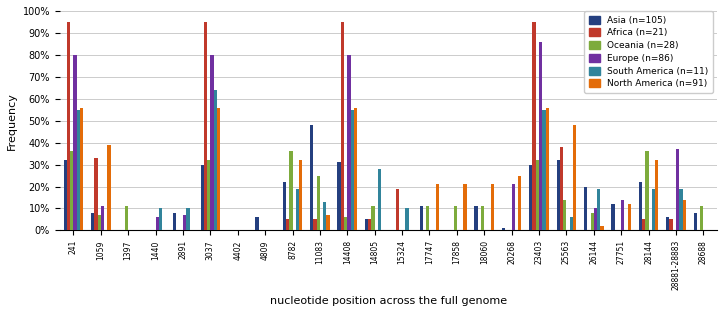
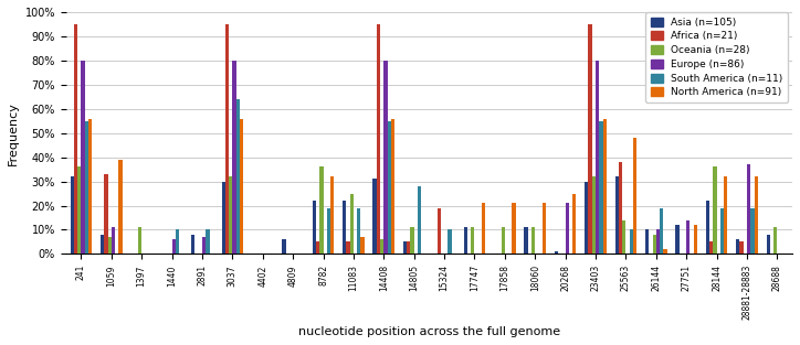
Asia (n=105)/11083: 48% -> 22%
South America (n=11)/11083: 13% -> 19%
Europe (n=86)/23403: 86% -> 80%
South America (n=11)/25563: 6% -> 10%
Asia (n=105)/26144: 20% -> 10%
North America (n=91)/28881-28883: 14% -> 32%
